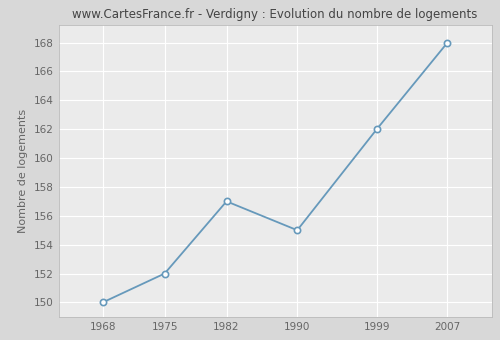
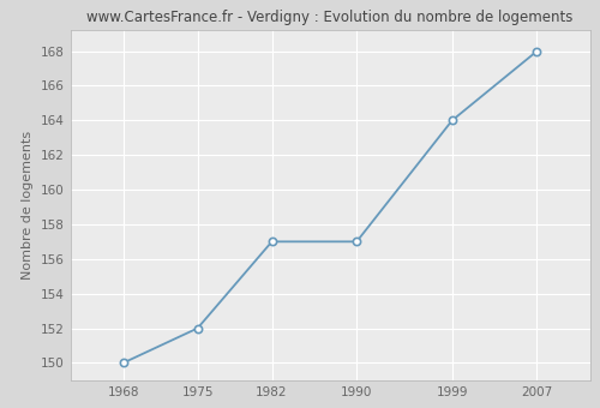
1990: 155 -> 157
1999: 162 -> 164
